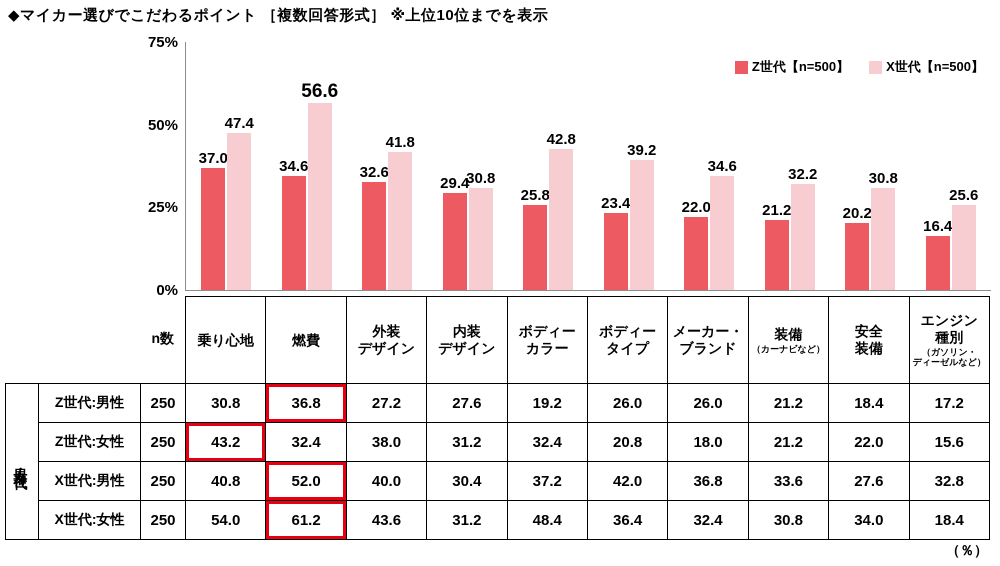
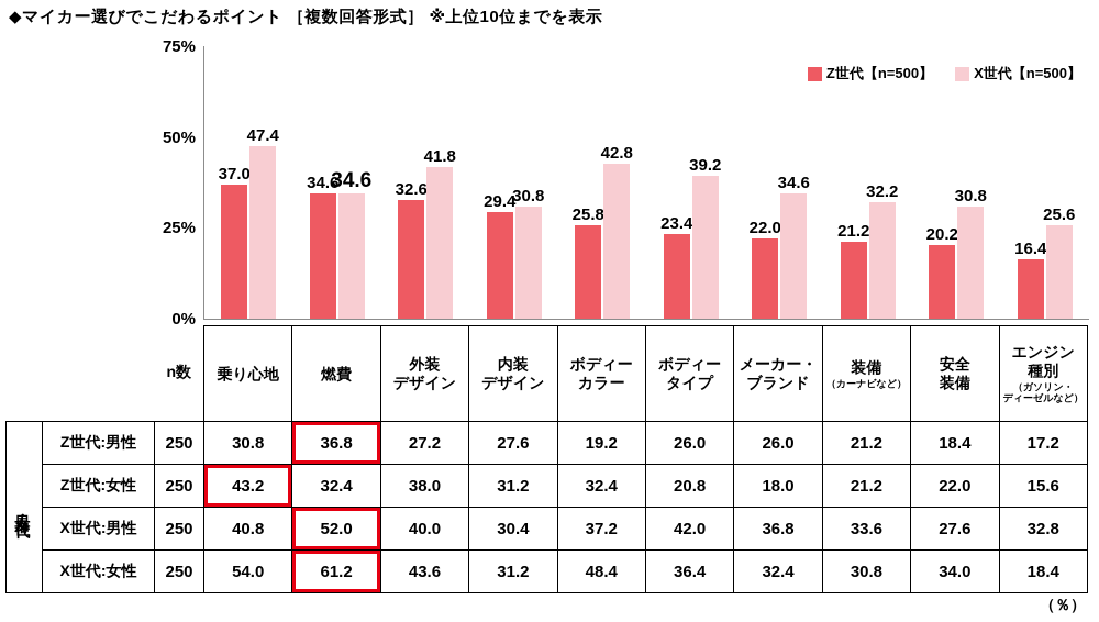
X世代【n=500】/燃費: 56.6 -> 34.6
